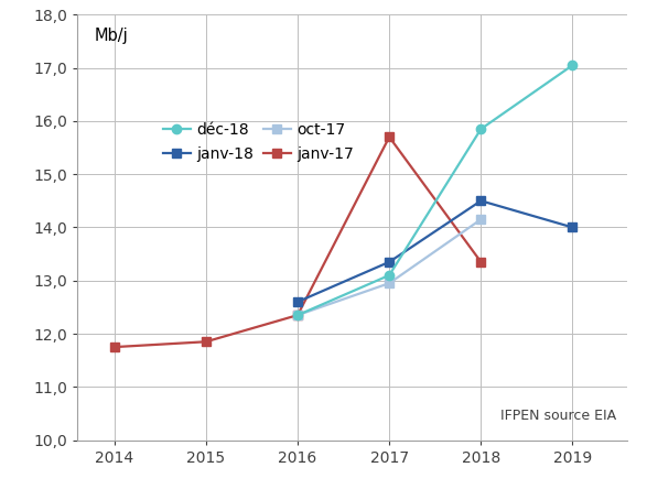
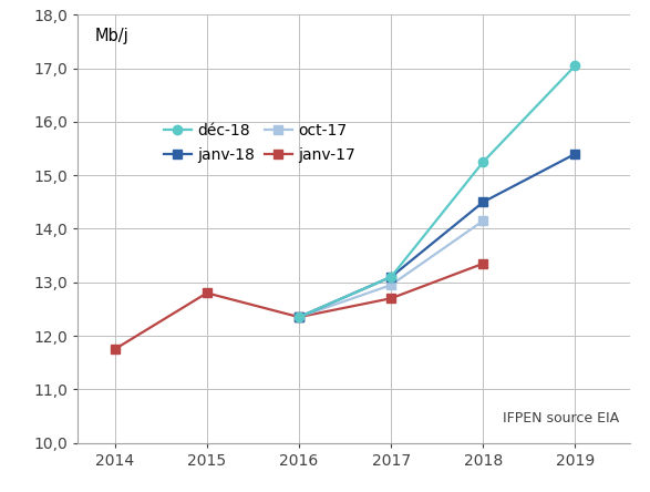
janv-17/2015: 11,85 -> 12,80
janv-18/2016: 12,60 -> 12,35
janv-18/2017: 13,35 -> 13,10
janv-17/2017: 15,70 -> 12,70
déc-18/2018: 15,85 -> 15,25
janv-18/2019: 14,00 -> 15,40
